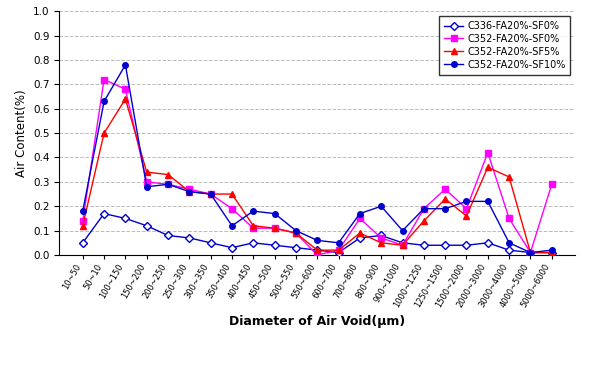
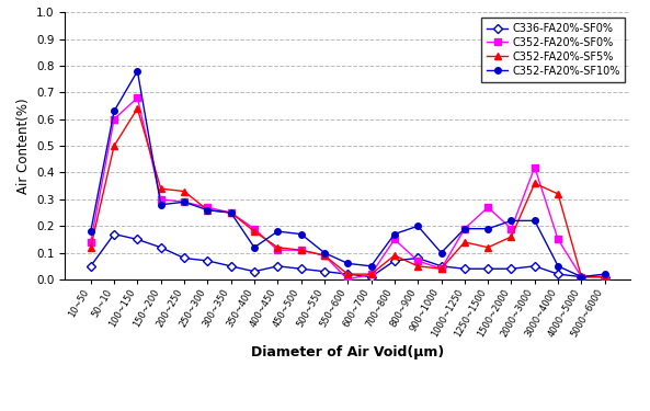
C352-FA20%-SF0%/50~10: 0.72 -> 0.60
C352-FA20%-SF5%/350~400: 0.25 -> 0.18
C352-FA20%-SF5%/1250~1500: 0.23 -> 0.12
C352-FA20%-SF0%/5000~6000: 0.29 -> 0.01
